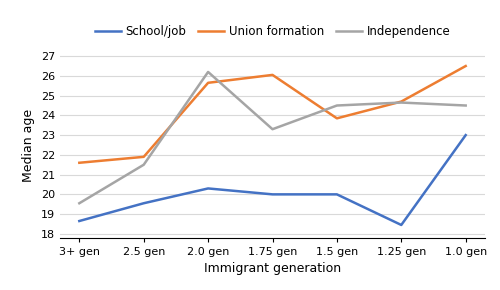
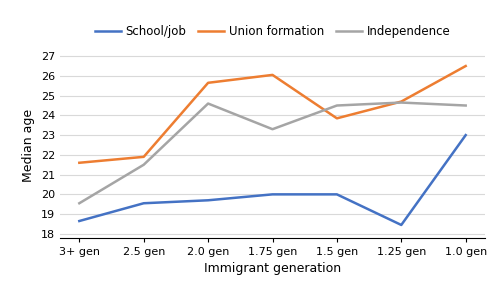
School/job/2.0 gen: 20.3 -> 19.7
Independence/2.0 gen: 26.2 -> 24.6
